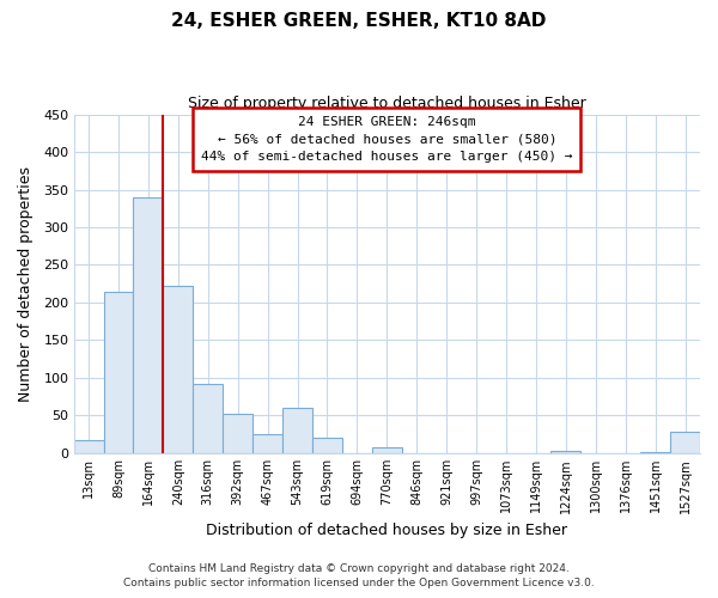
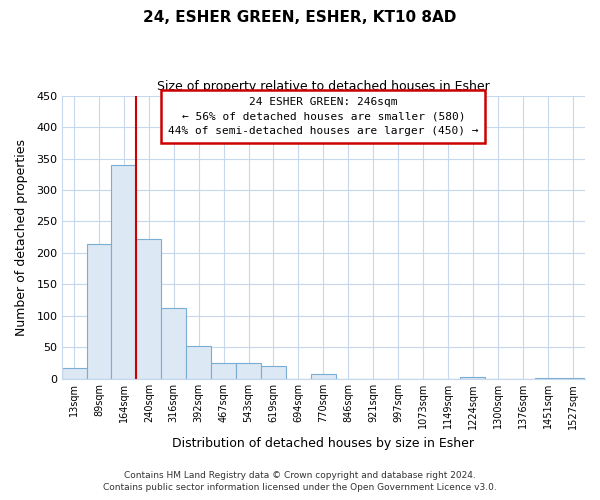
316sqm: 92 -> 113
543sqm: 60 -> 25
1527sqm: 28 -> 2
